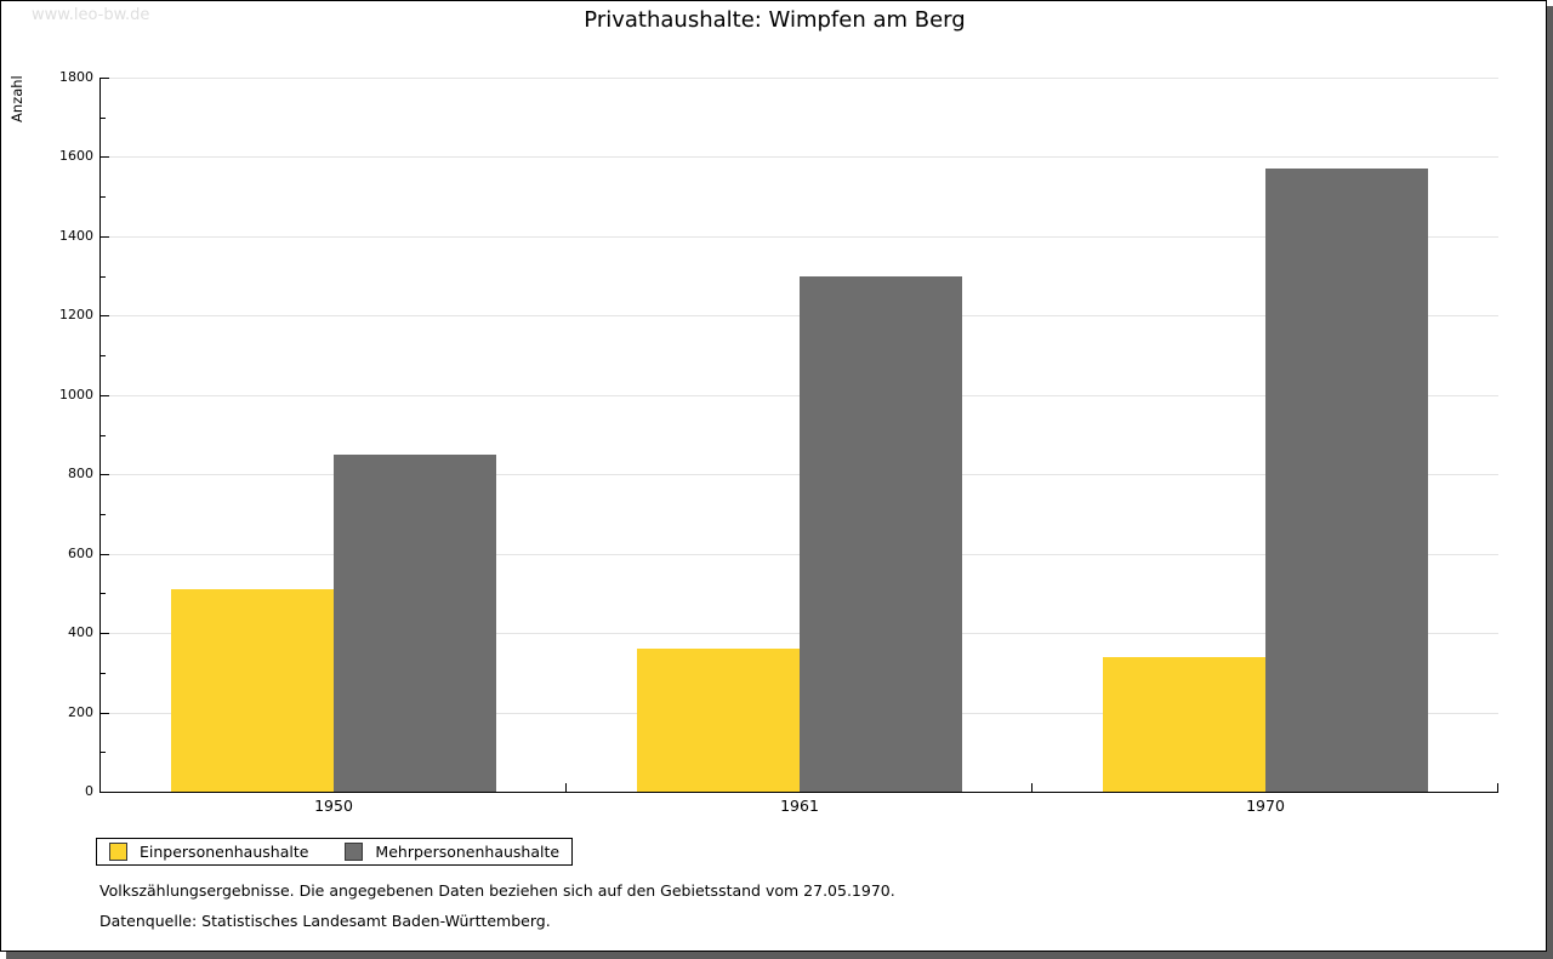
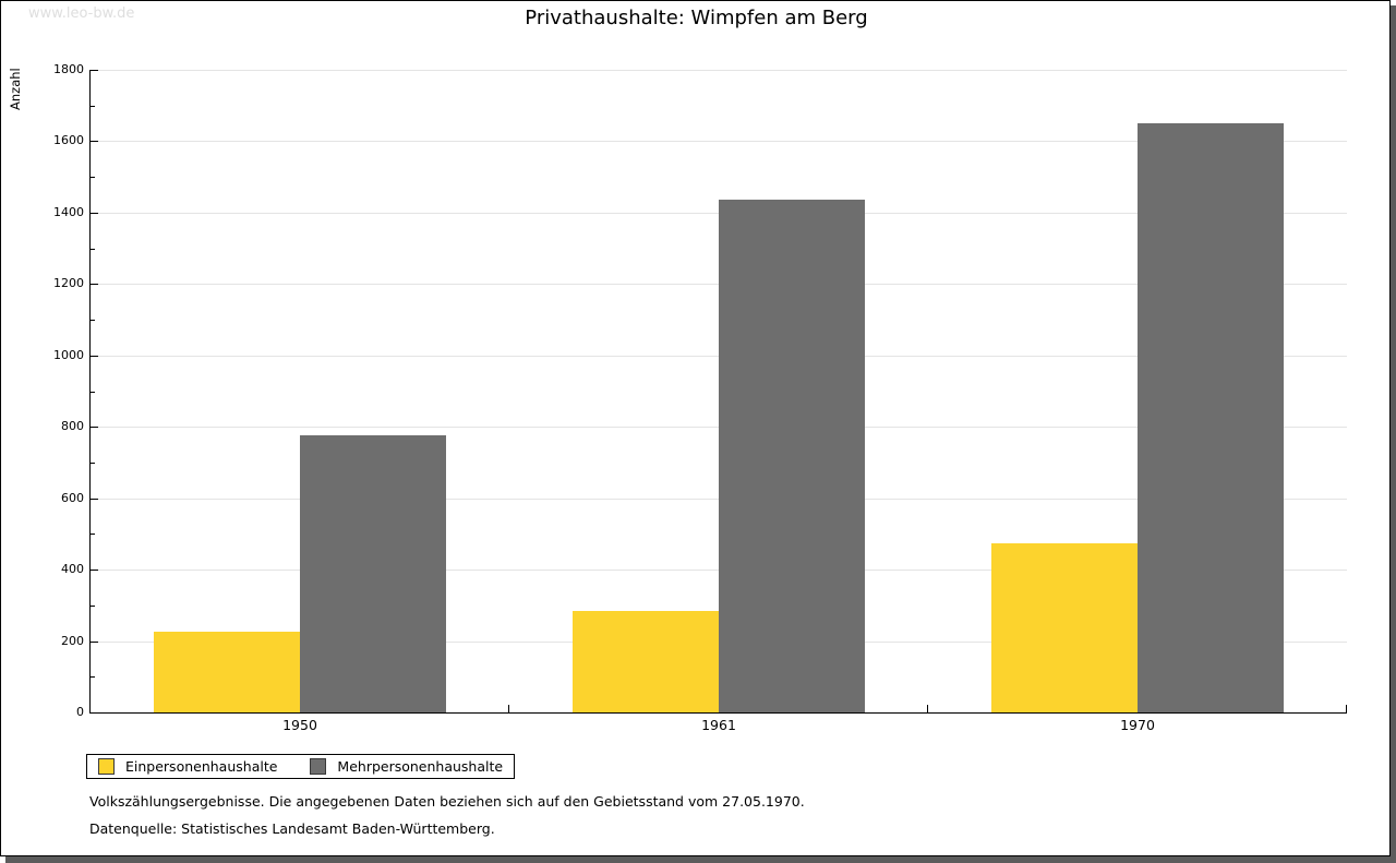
Einpersonenhaushalte/1950: 510 -> 220
Mehrpersonenhaushalte/1950: 850 -> 780
Einpersonenhaushalte/1961: 360 -> 280
Mehrpersonenhaushalte/1961: 1300 -> 1440
Einpersonenhaushalte/1970: 340 -> 480
Mehrpersonenhaushalte/1970: 1570 -> 1650
